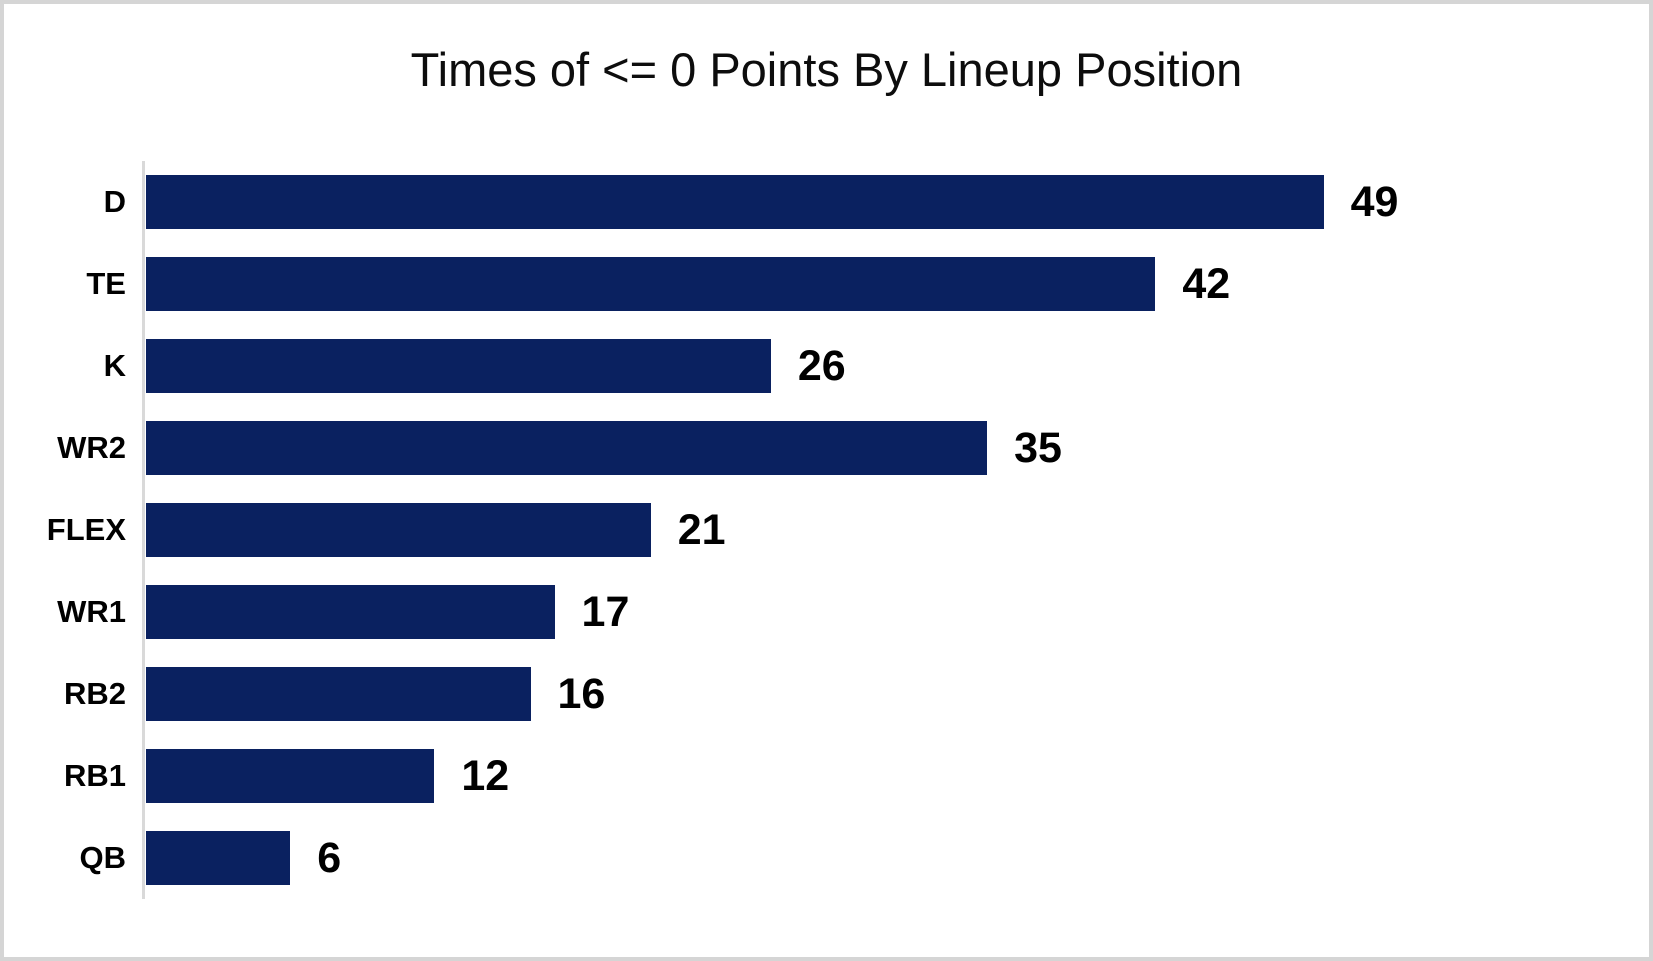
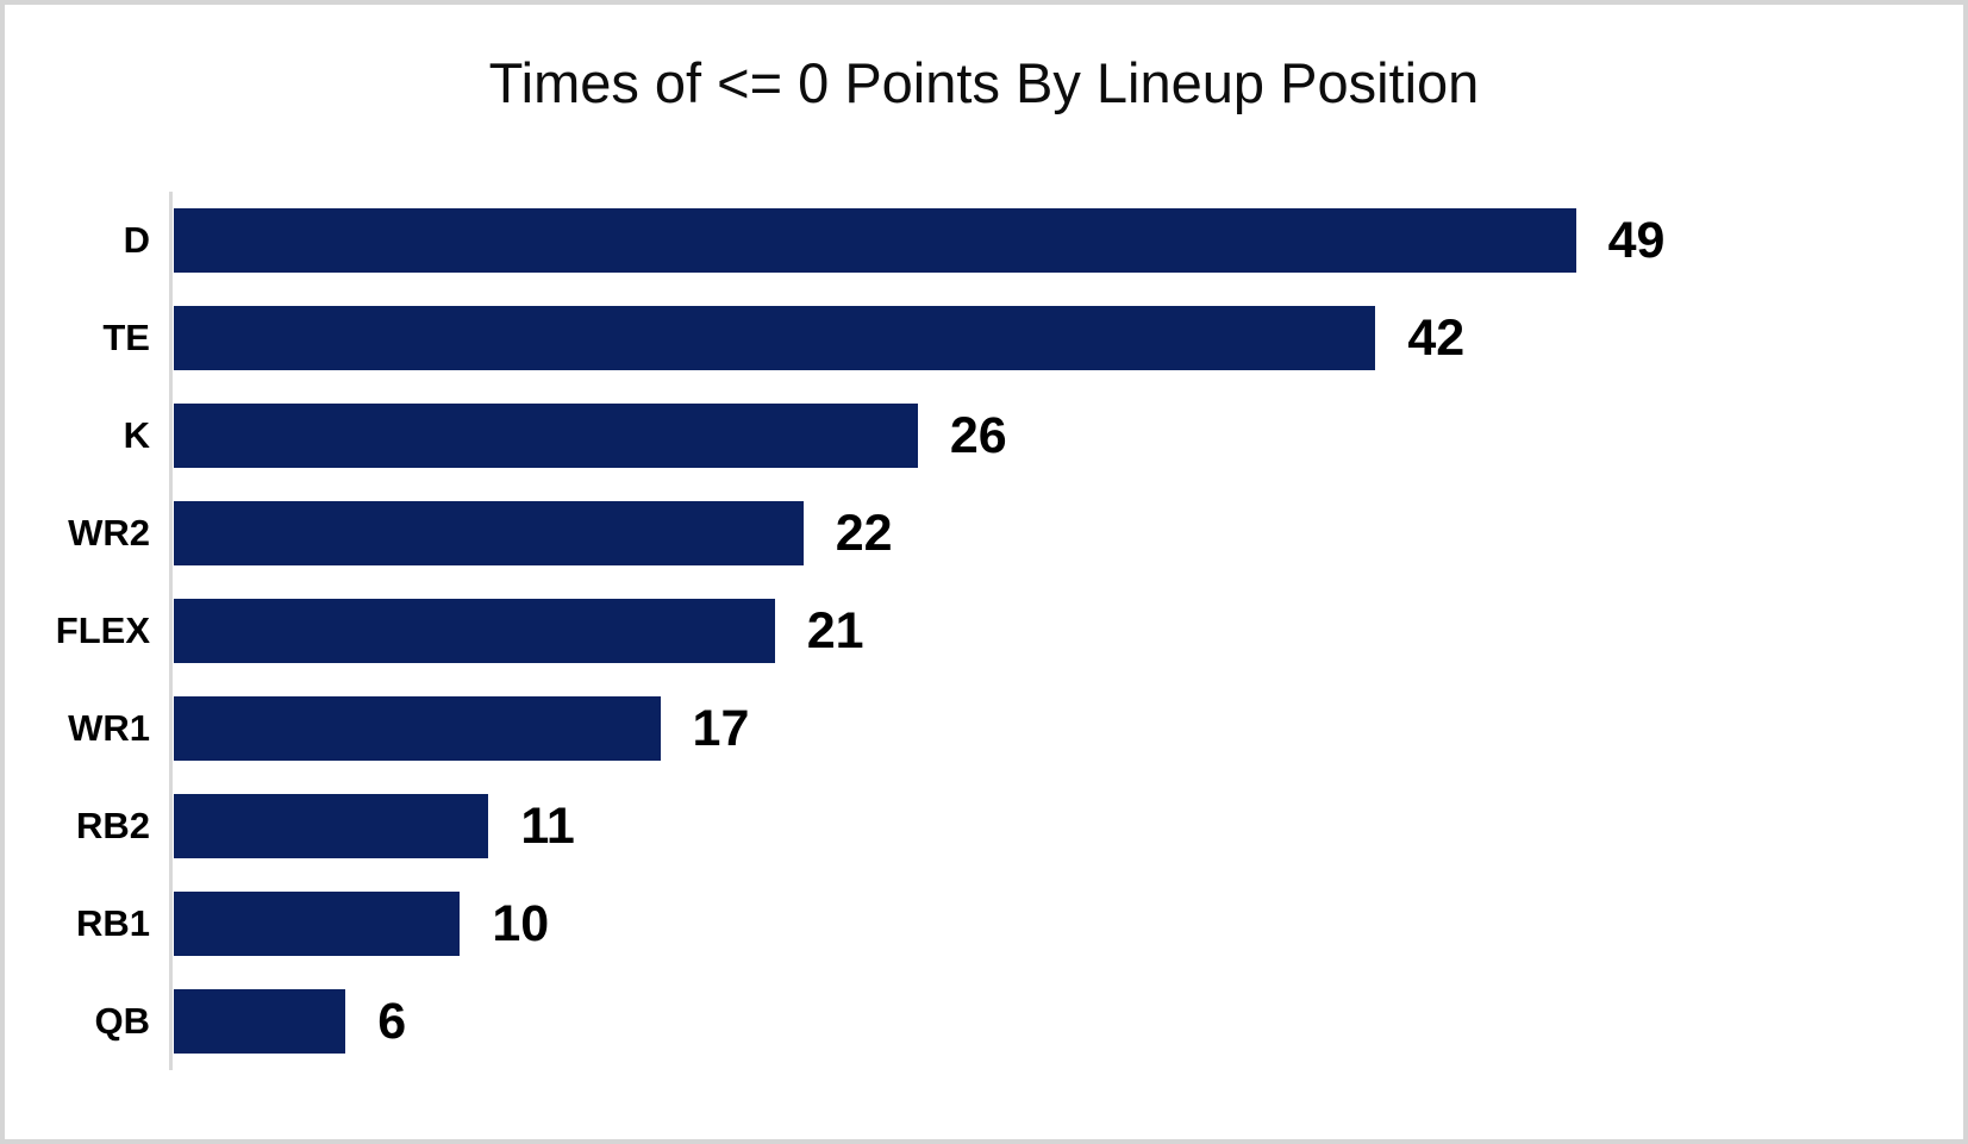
WR2: 35 -> 22
RB2: 16 -> 11
RB1: 12 -> 10
